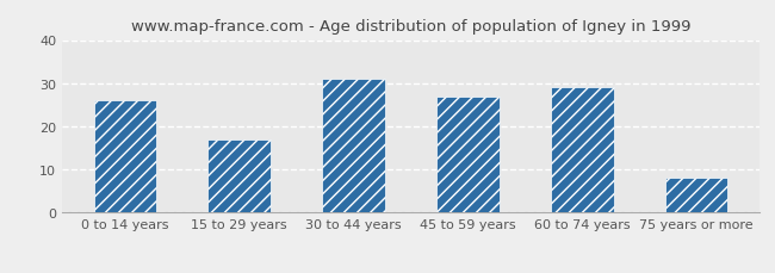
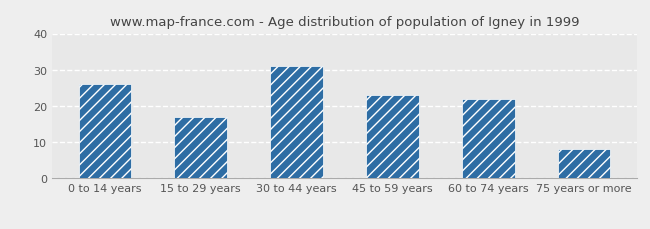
45 to 59 years: 27 -> 23
60 to 74 years: 29 -> 22
